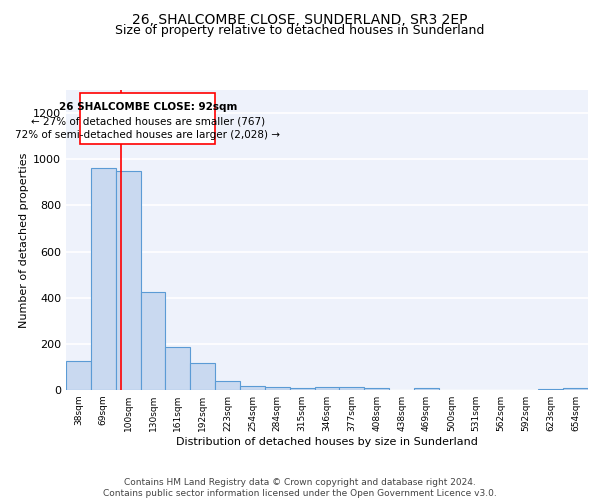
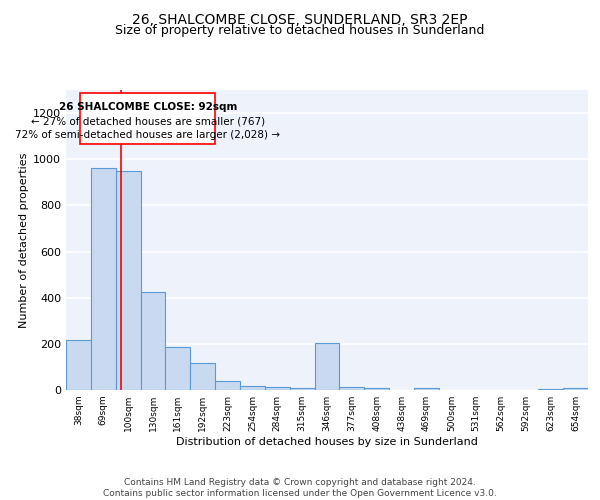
38sqm: 125 -> 215
346sqm: 13 -> 205
